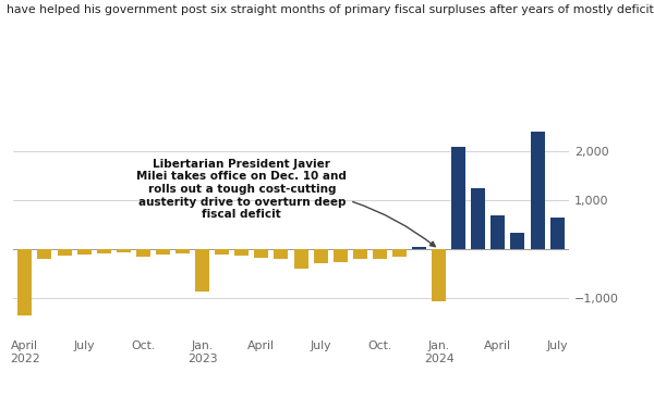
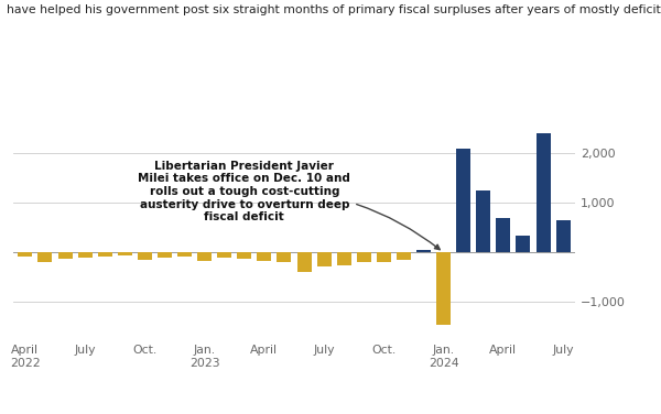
April 2022: -1,350 -> -80
Jan. 2023: -850 -> -180
Jan. 2024: -1,050 -> -1,450
